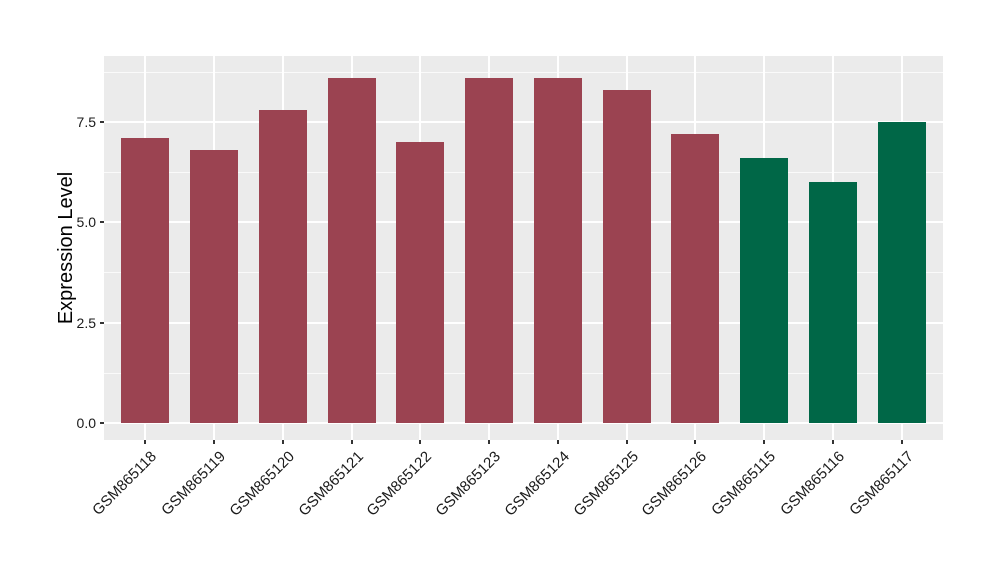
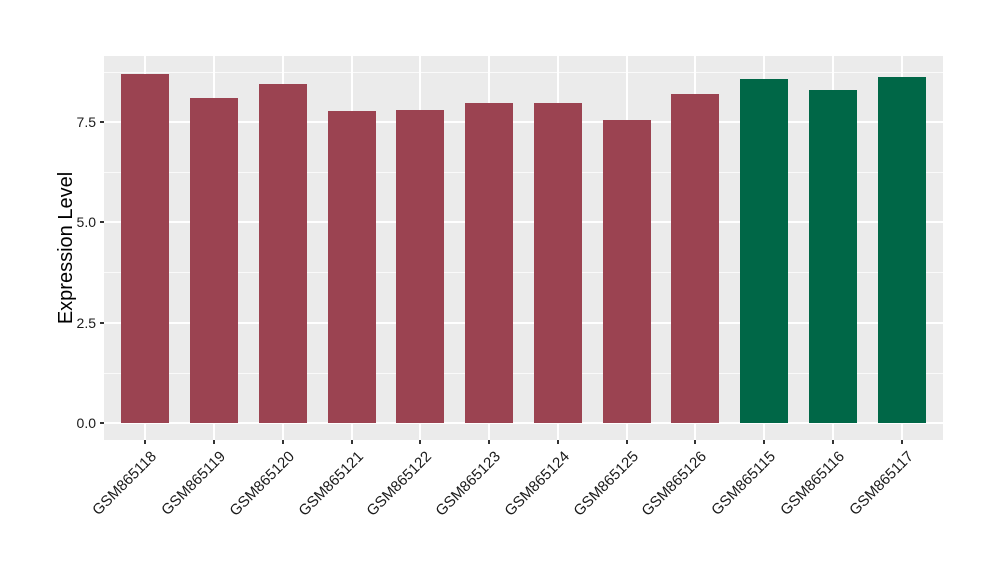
GSM865118: 7.1 -> 8.7
GSM865119: 6.8 -> 8.1
GSM865120: 7.8 -> 8.4
GSM865121: 8.6 -> 7.8
GSM865122: 7.0 -> 7.8
GSM865123: 8.6 -> 8.0
GSM865124: 8.6 -> 8.0
GSM865125: 8.3 -> 7.6
GSM865126: 7.2 -> 8.2
GSM865115: 6.6 -> 8.6
GSM865116: 6.0 -> 8.3
GSM865117: 7.5 -> 8.6
